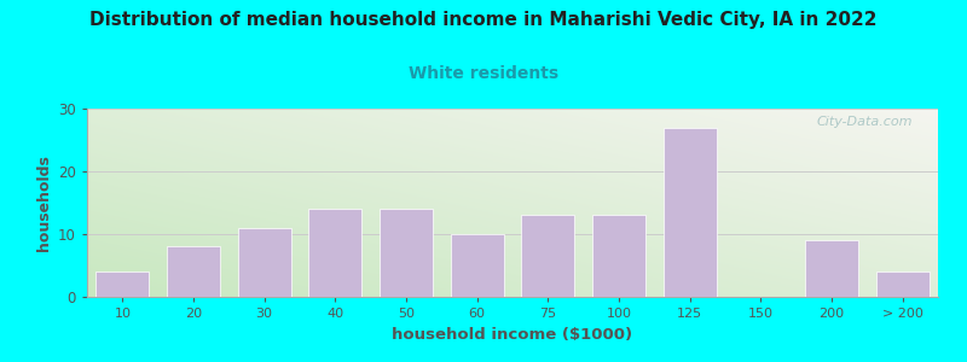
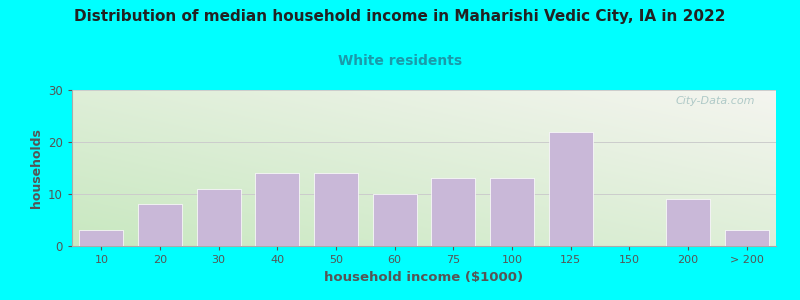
10: 4 -> 3
125: 27 -> 22
> 200: 4 -> 3
